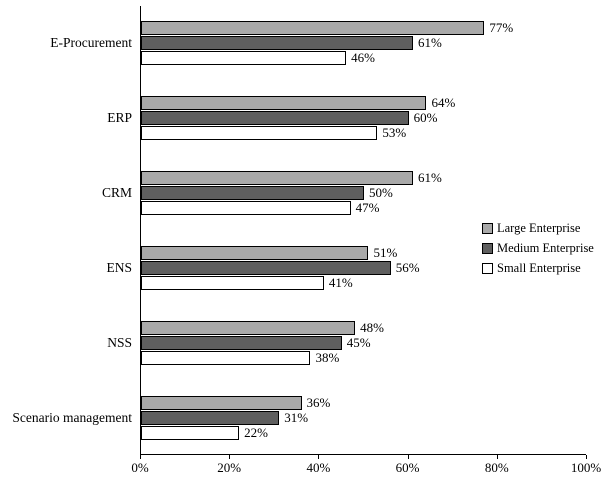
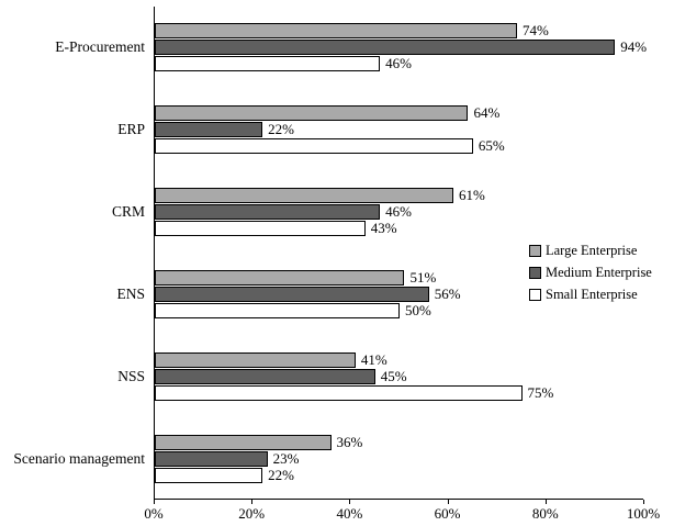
Large Enterprise/E-Procurement: 77% -> 74%
Medium Enterprise/E-Procurement: 61% -> 94%
Medium Enterprise/ERP: 60% -> 22%
Small Enterprise/ERP: 53% -> 65%
Medium Enterprise/CRM: 50% -> 46%
Small Enterprise/CRM: 47% -> 43%
Small Enterprise/ENS: 41% -> 50%
Large Enterprise/NSS: 48% -> 41%
Small Enterprise/NSS: 38% -> 75%
Medium Enterprise/Scenario management: 31% -> 23%
